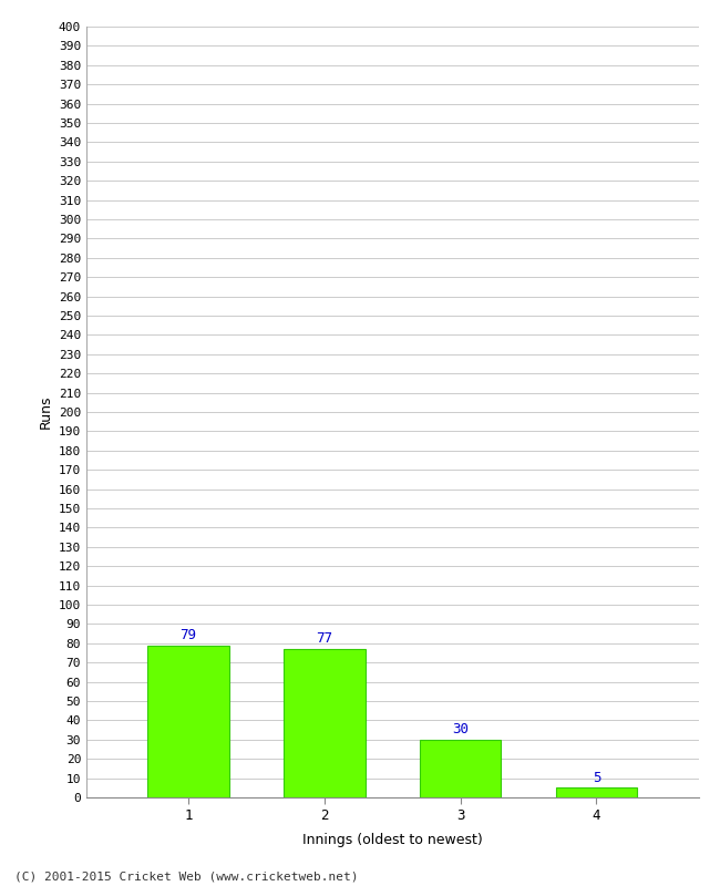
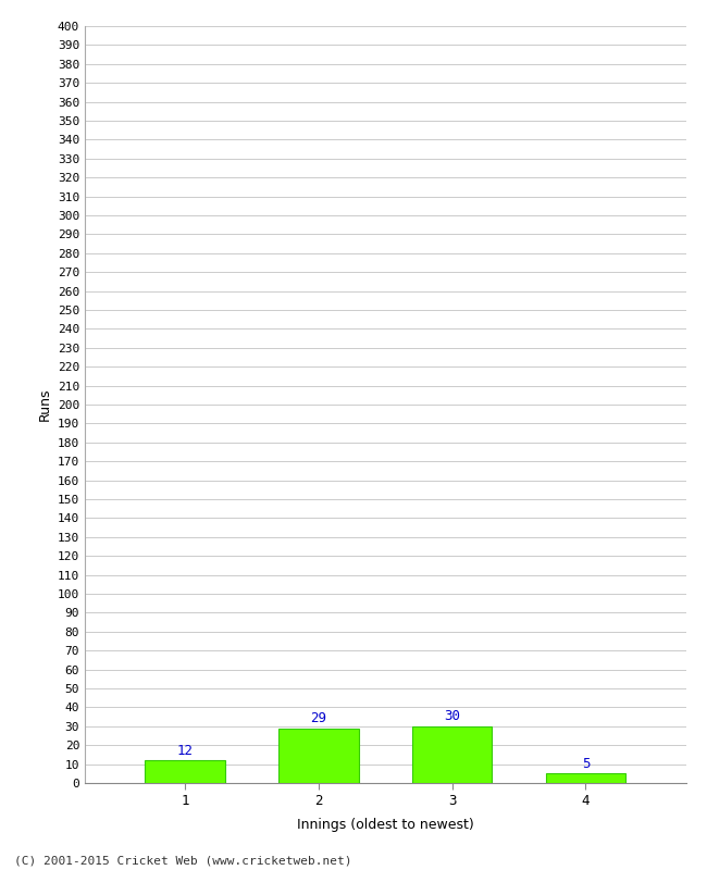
1: 79 -> 12
2: 77 -> 29
